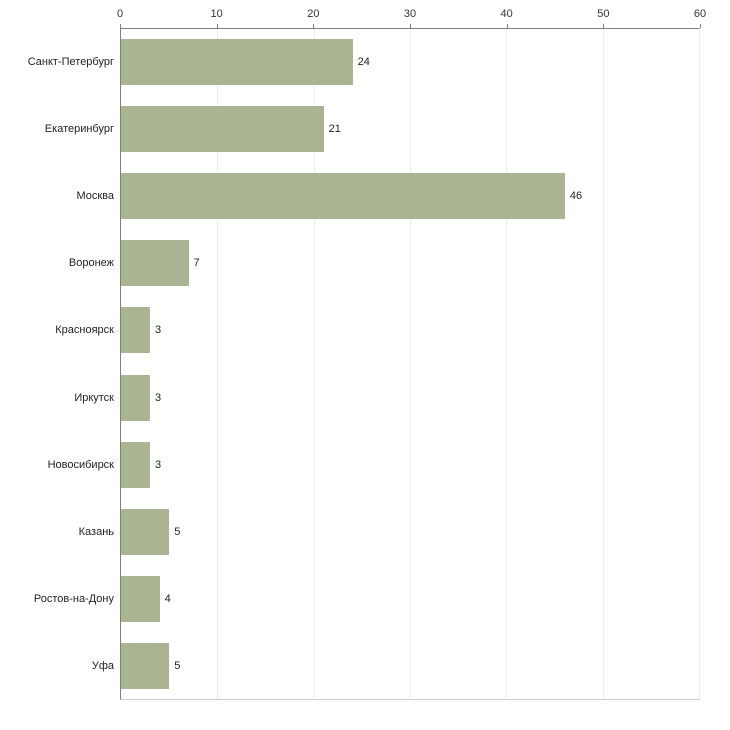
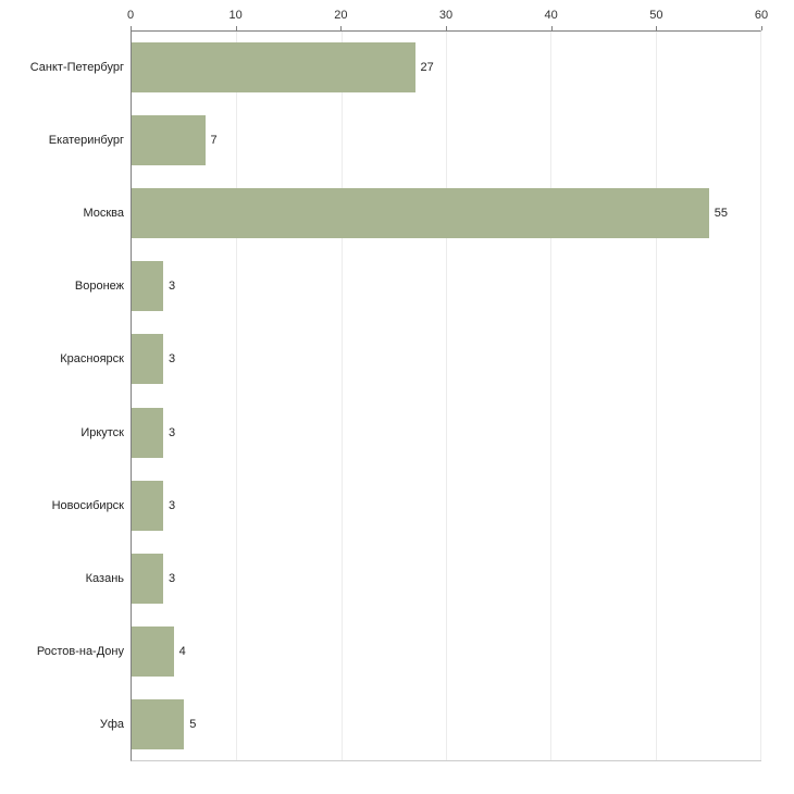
Санкт-Петербург: 24 -> 27
Екатеринбург: 21 -> 7
Москва: 46 -> 55
Воронеж: 7 -> 3
Казань: 5 -> 3
